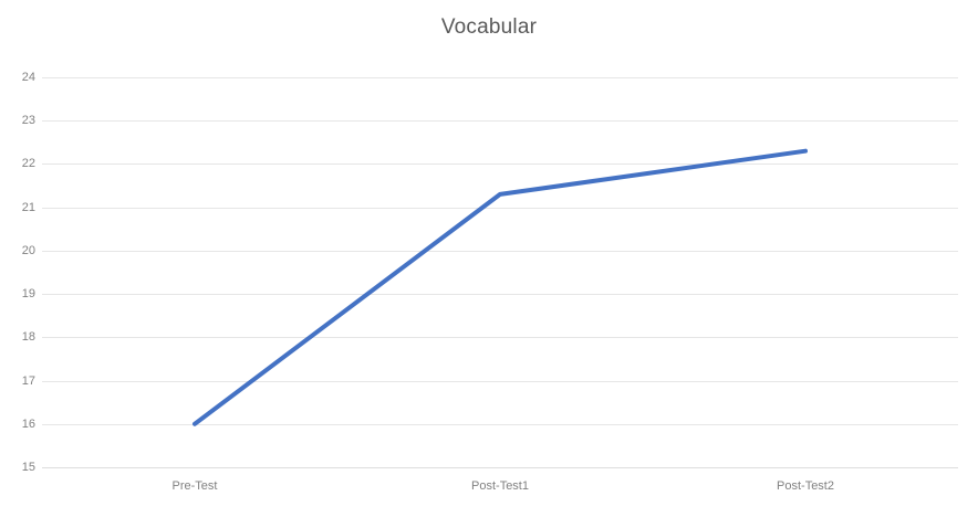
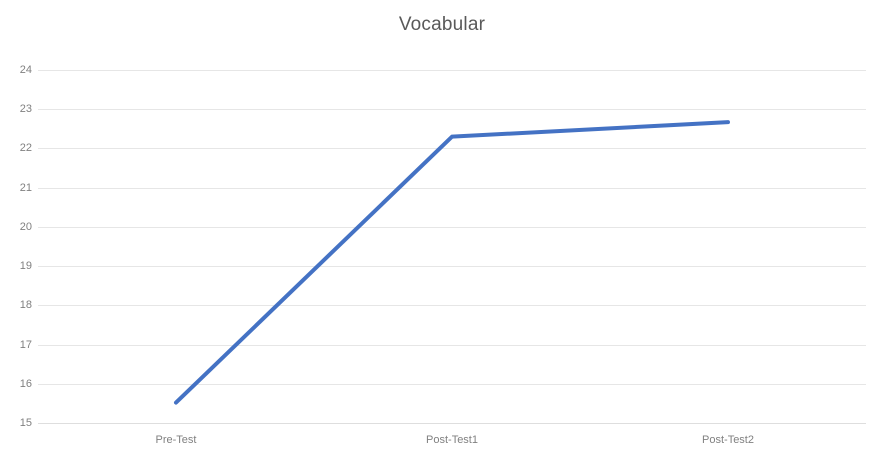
Pre-Test: 16.0 -> 15.5
Post-Test1: 21.3 -> 22.3
Post-Test2: 22.3 -> 22.7
